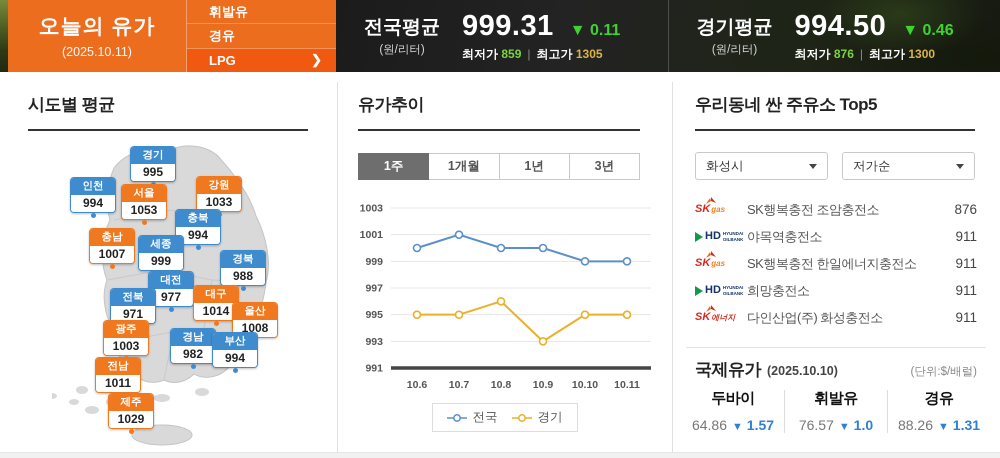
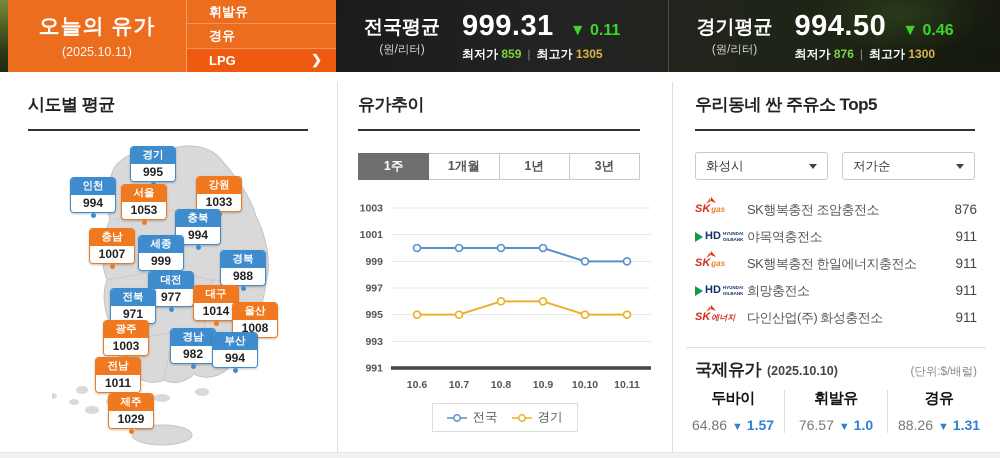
전국/10.7: 1001 -> 1000
경기/10.9: 993 -> 996
